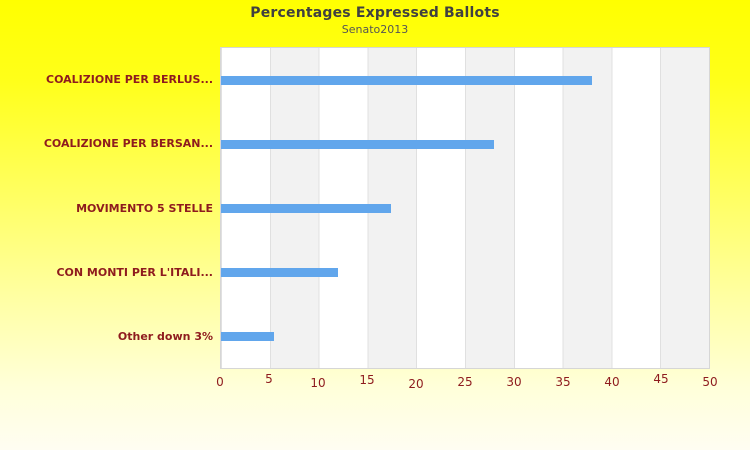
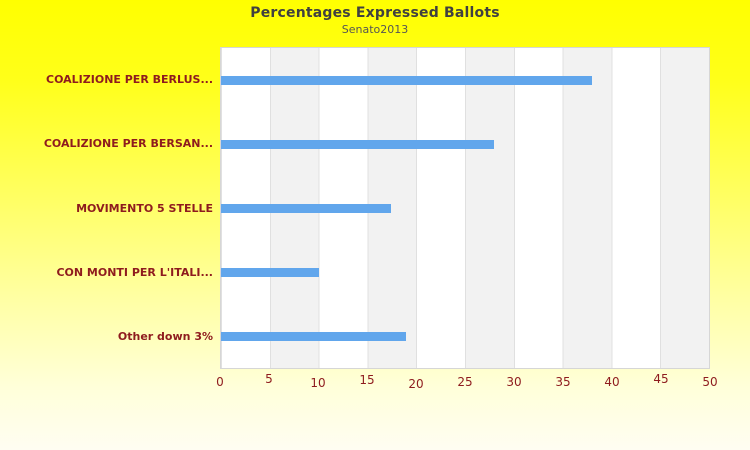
CON MONTI PER L'ITALI...: 12 -> 10
Other down 3%: 5 -> 19
